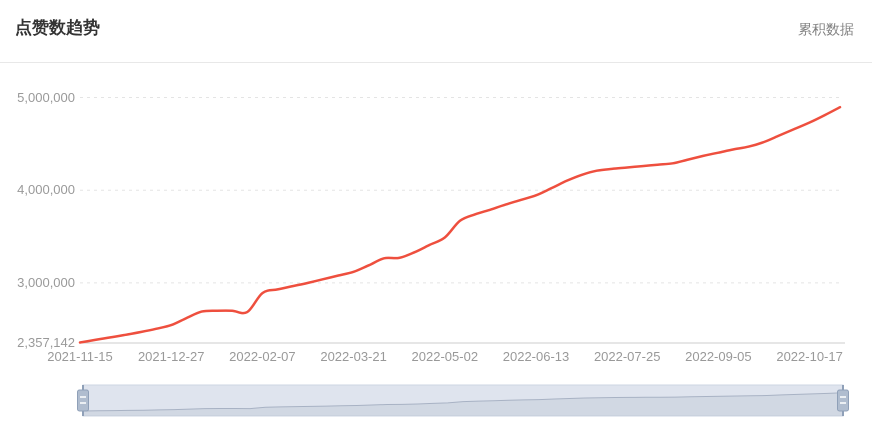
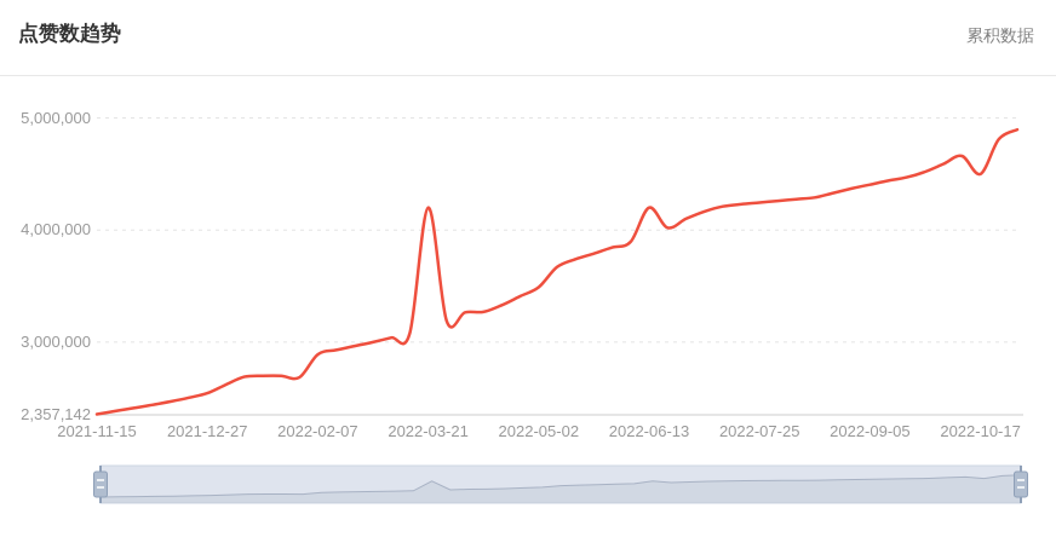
2022-03-21: 3100000 -> 4200000
2022-06-13: 3900000 -> 4200000
2022-10-17: 4700000 -> 4500000
